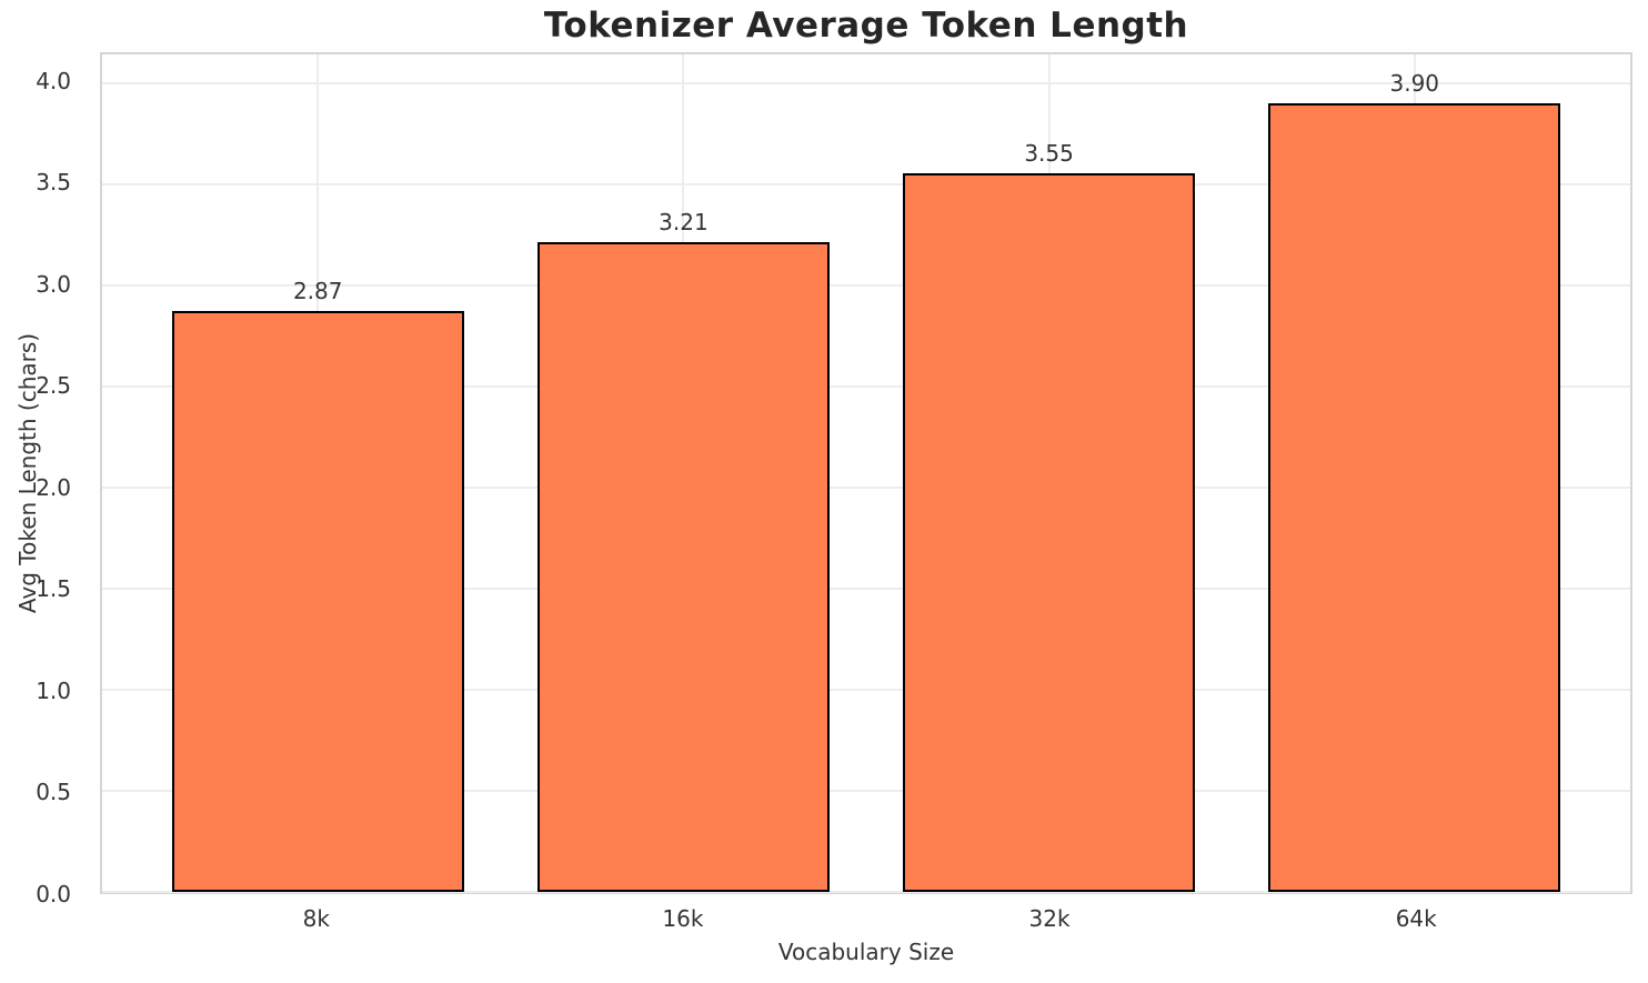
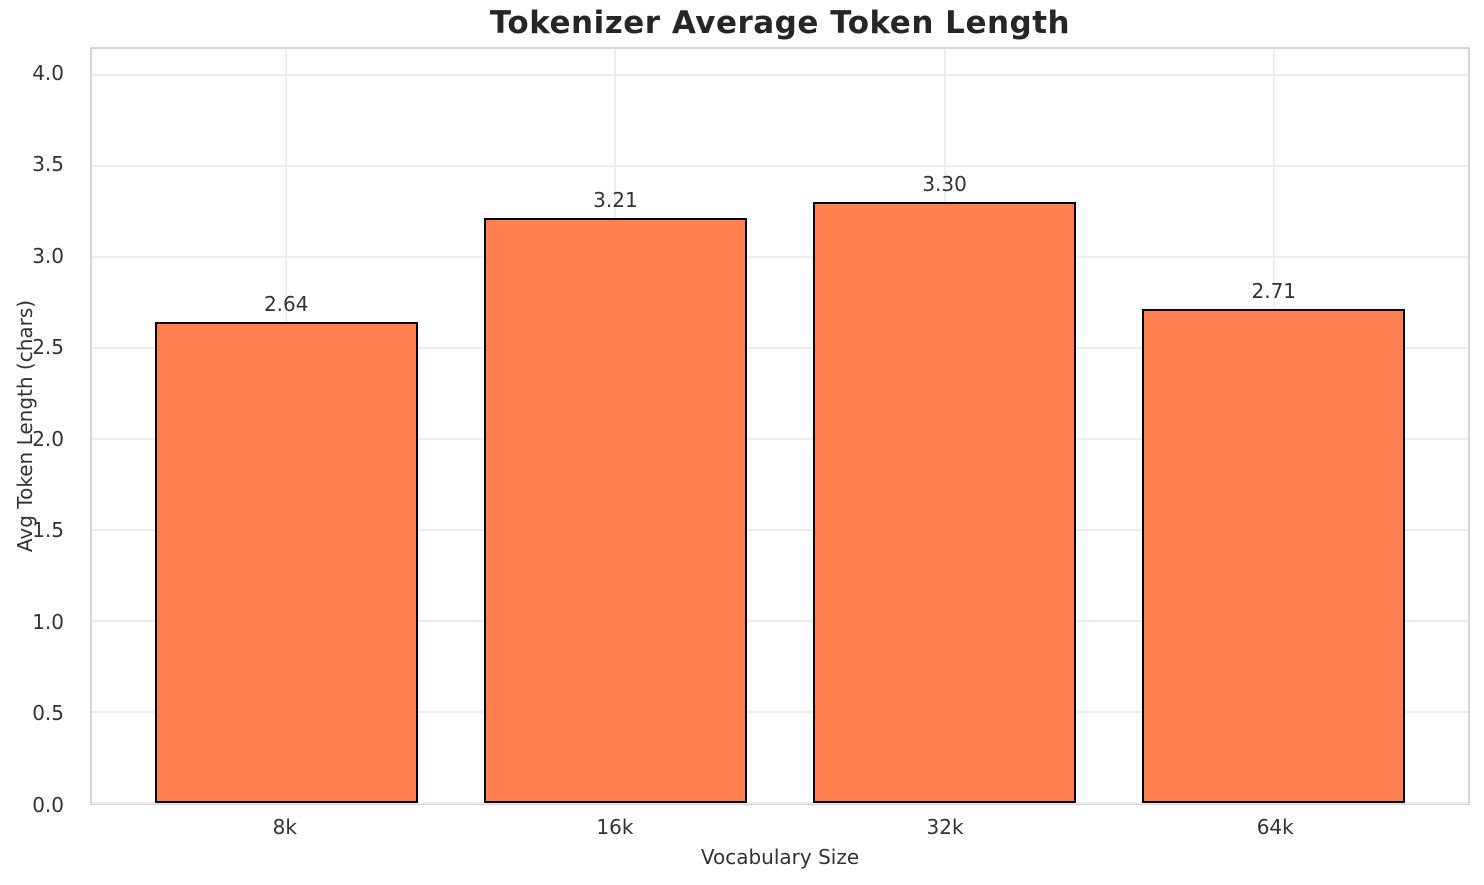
8k: 2.87 -> 2.64
32k: 3.55 -> 3.30
64k: 3.90 -> 2.71
